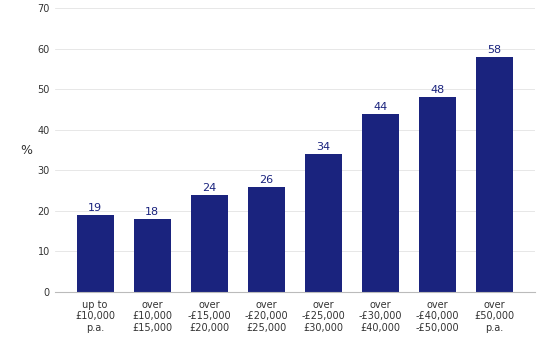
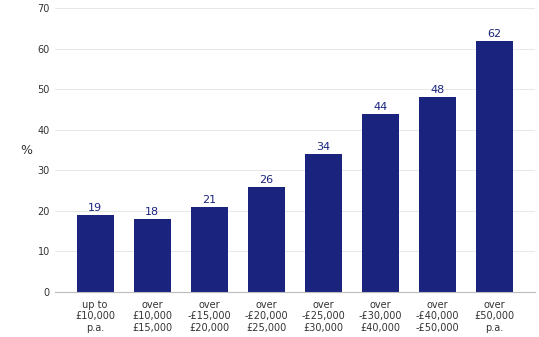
over -£15,000 £20,000: 24 -> 21
over £50,000 p.a.: 58 -> 62
